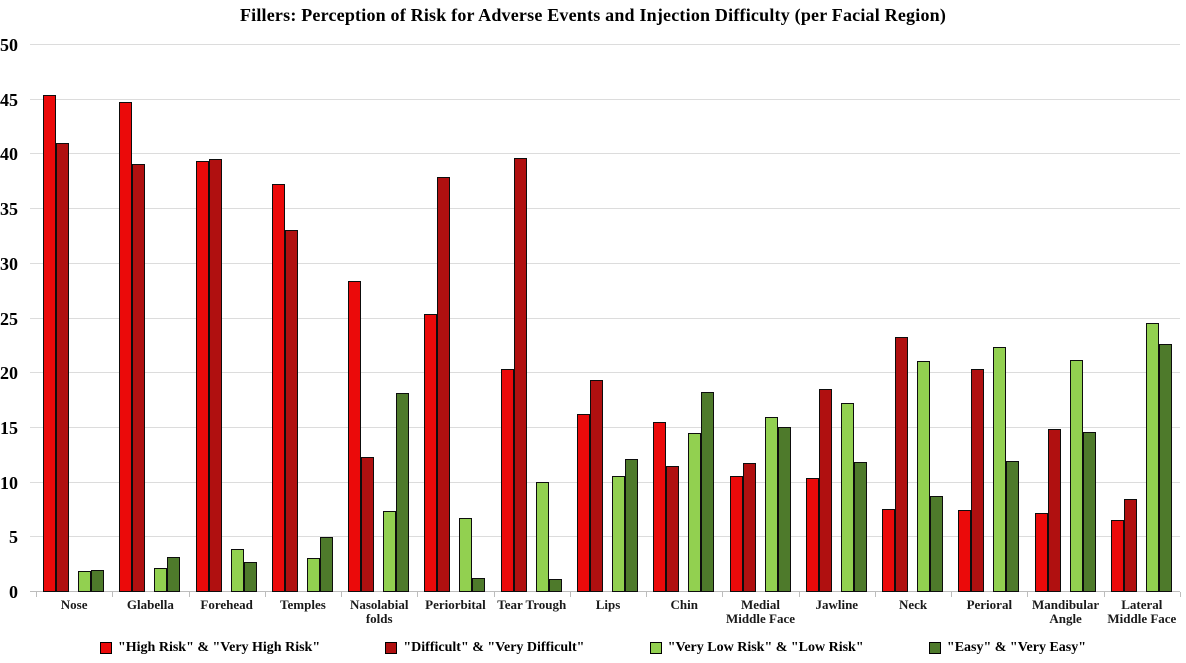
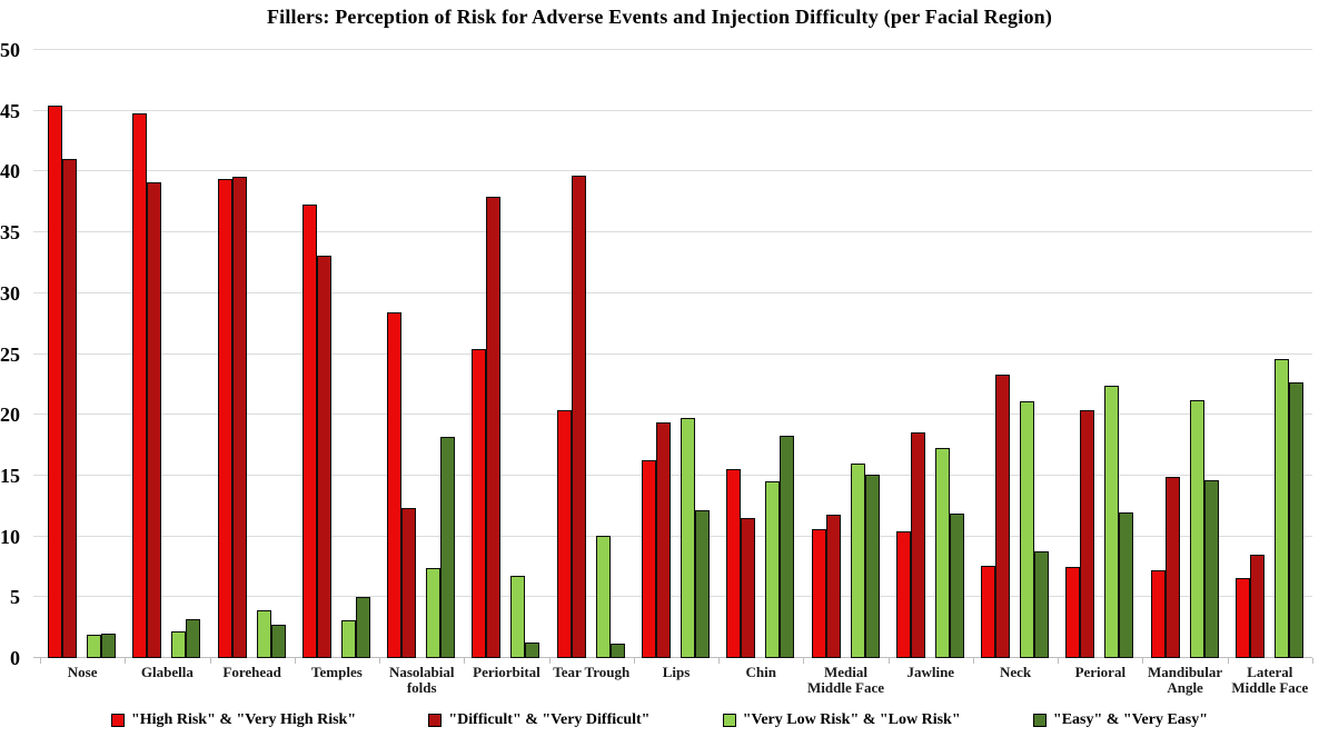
"Very Low Risk" & "Low Risk"/Lips: 10.6 -> 19.7
